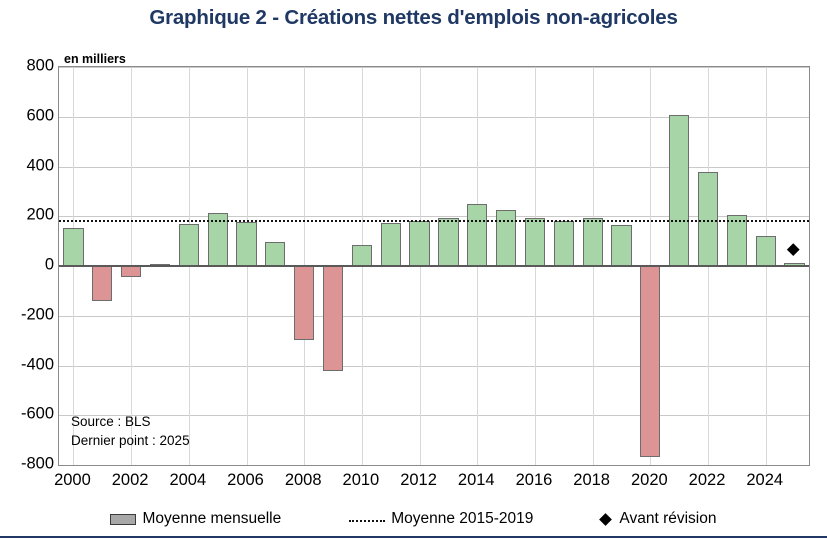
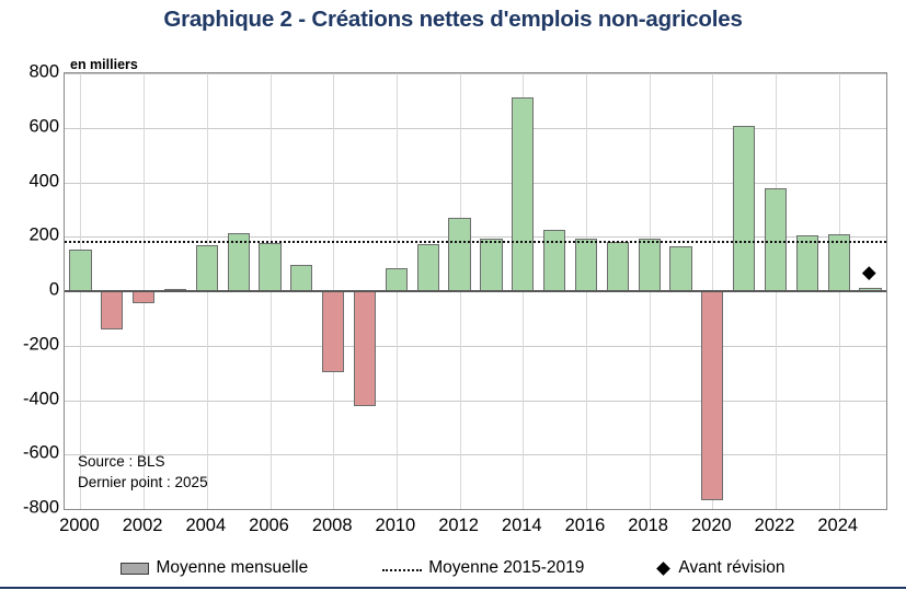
2012: 180 -> 270
2014: 250 -> 710
2024: 120 -> 210
